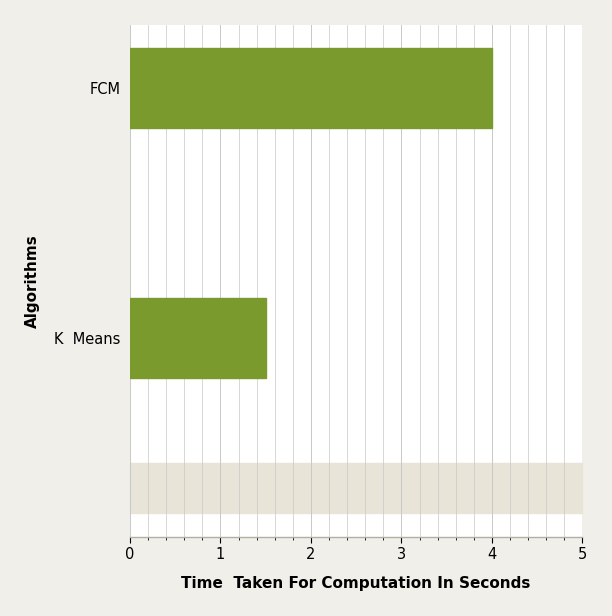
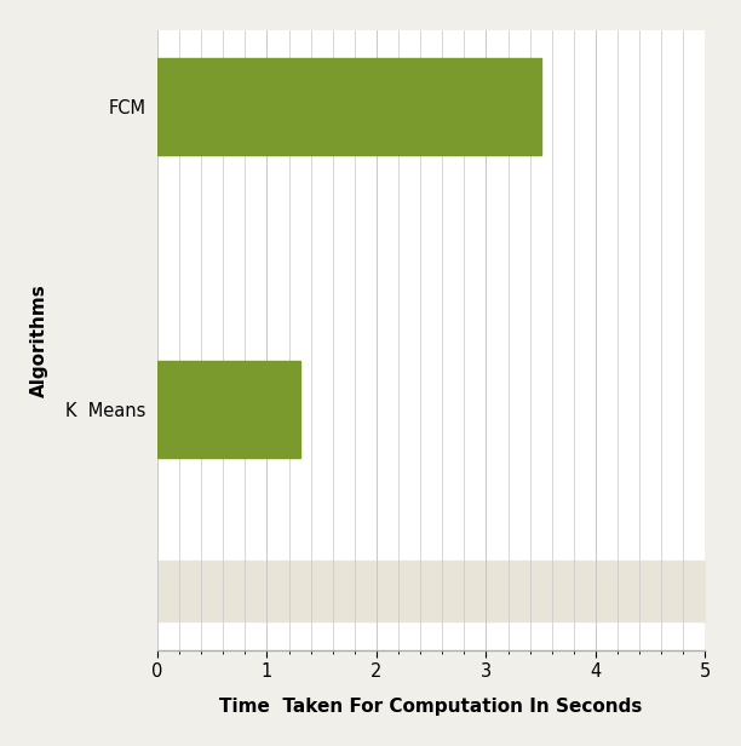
FCM: 4.0 -> 3.5
K Means: 1.5 -> 1.3
